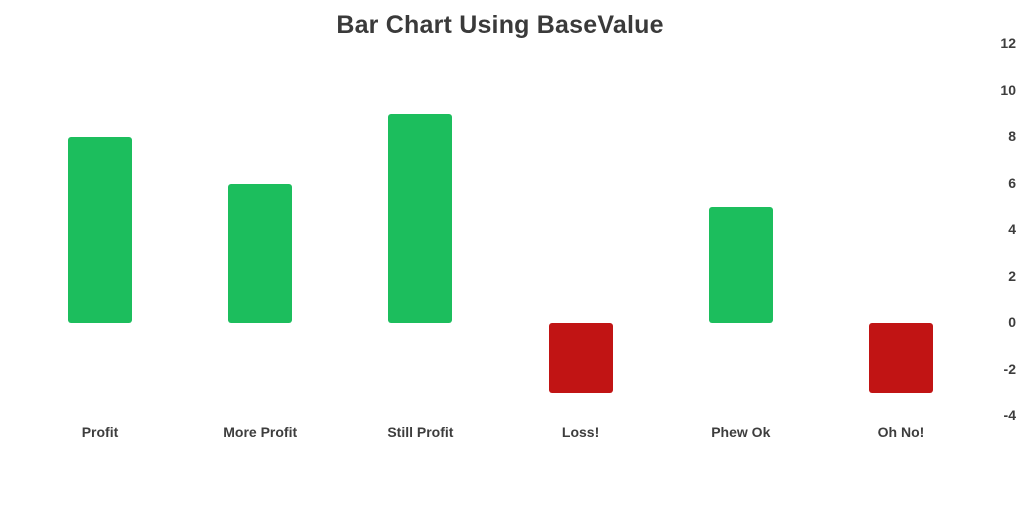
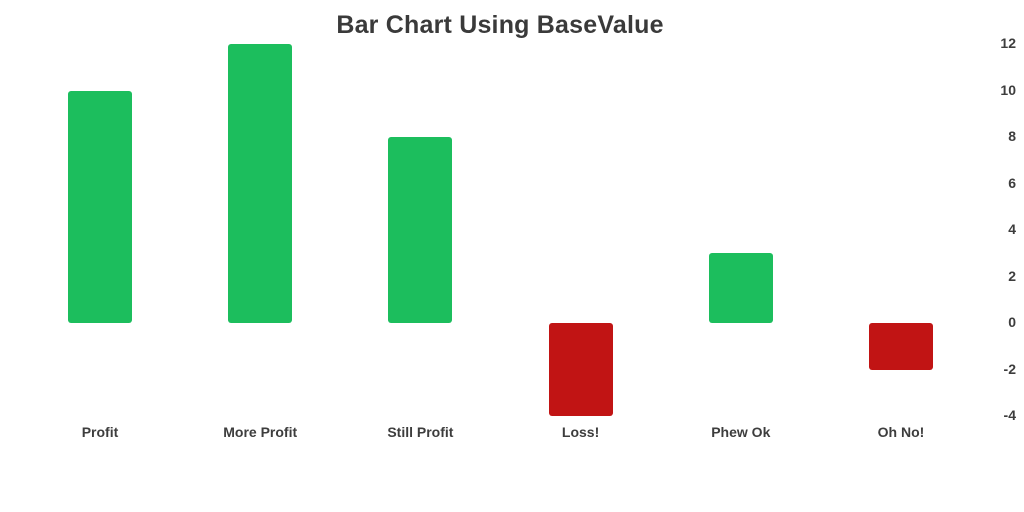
Profit: 8 -> 10
More Profit: 6 -> 12
Still Profit: 9 -> 8
Loss!: -3 -> -4
Phew Ok: 5 -> 3
Oh No!: -3 -> -2
